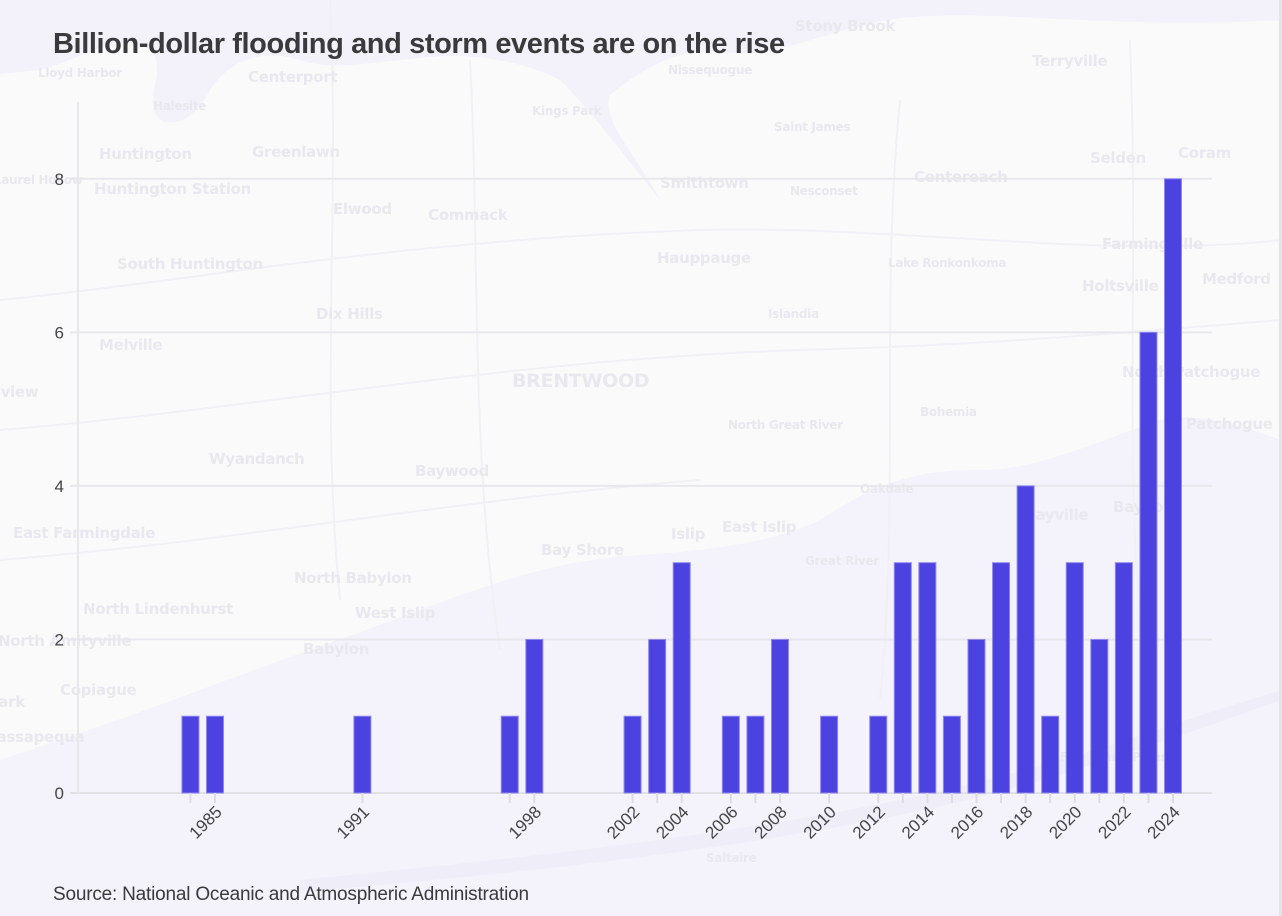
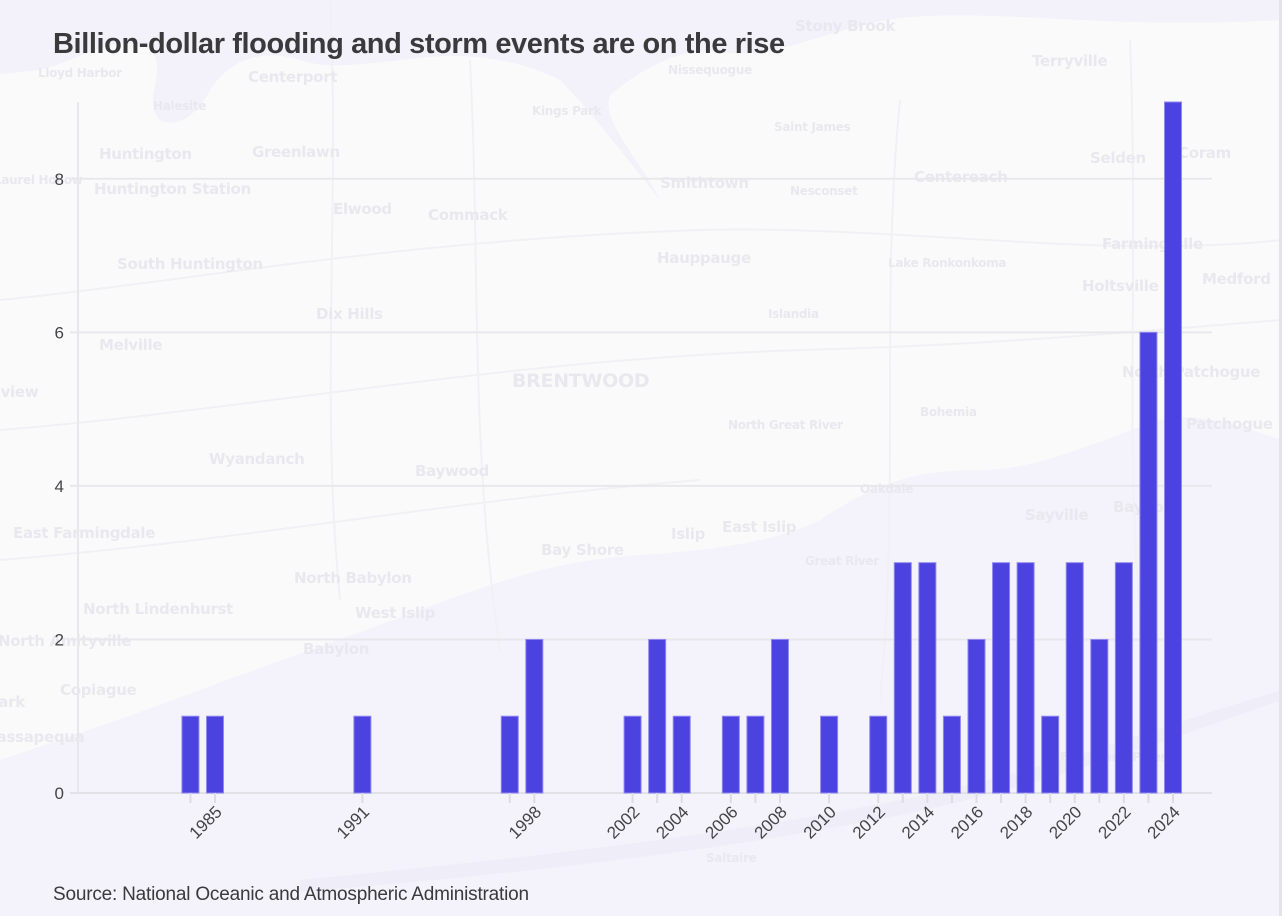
2004: 3 -> 1
2018: 4 -> 3
2024: 8 -> 9
